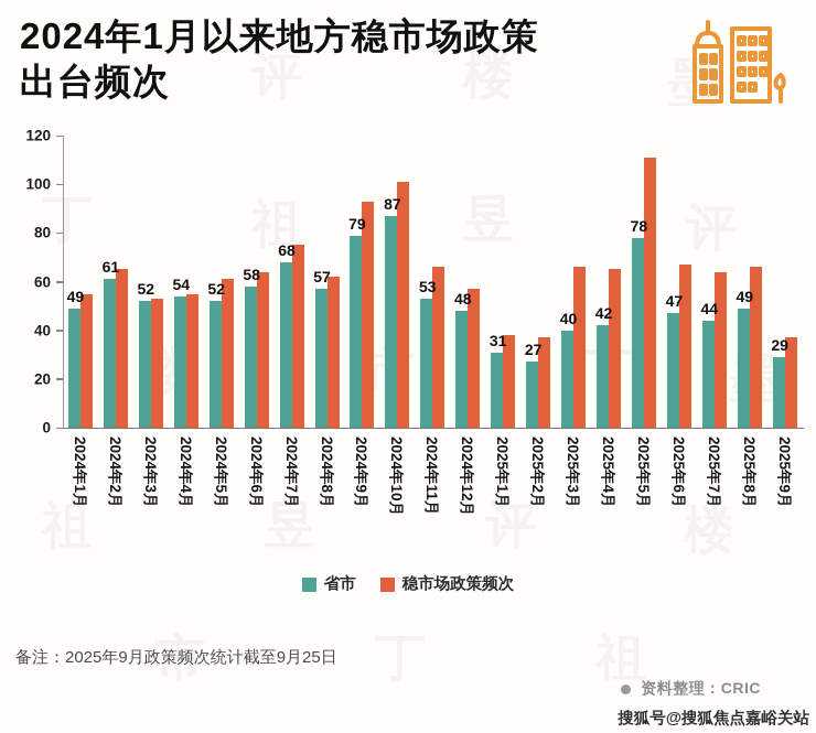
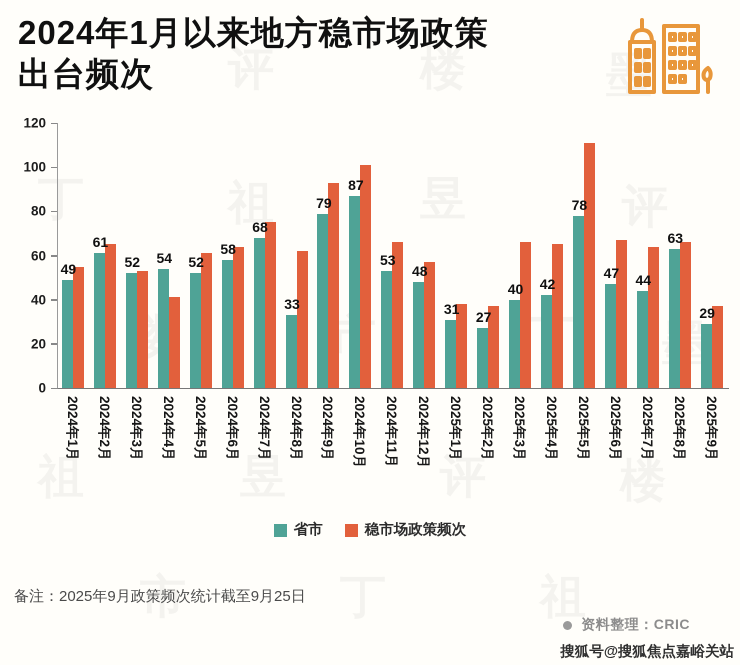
稳市场政策频次/2024年4月: 55 -> 41
省市/2024年8月: 57 -> 33
省市/2025年8月: 49 -> 63
